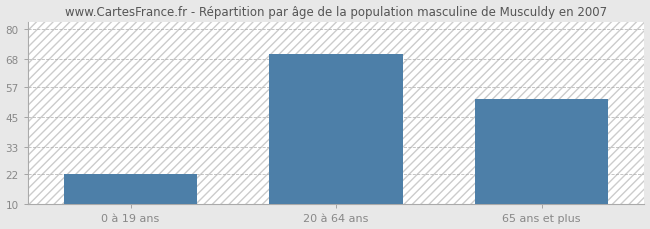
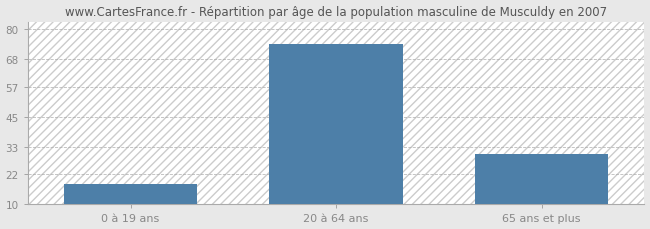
0 à 19 ans: 22 -> 18
20 à 64 ans: 70 -> 74
65 ans et plus: 52 -> 30
